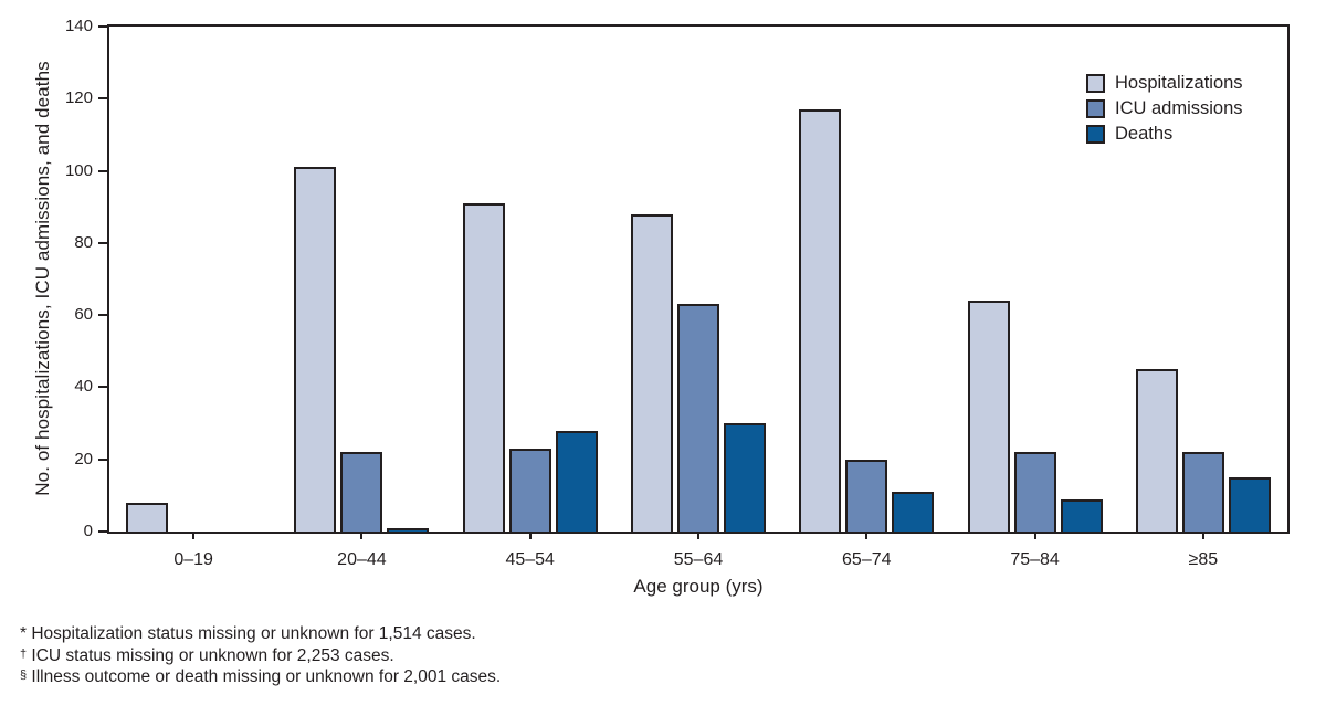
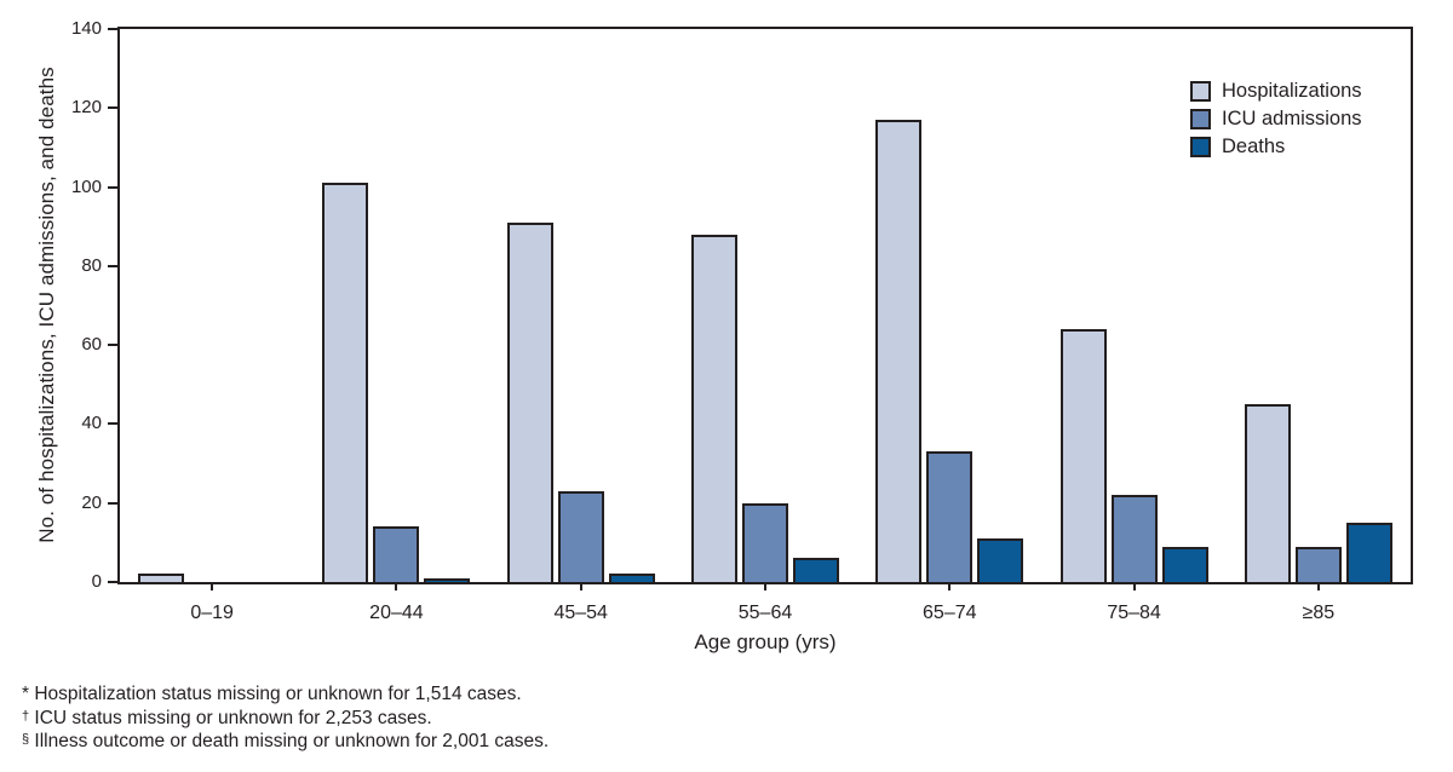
Hospitalizations/0–19: 8 -> 2
ICU admissions/20–44: 22 -> 14
Deaths/45–54: 28 -> 2
ICU admissions/55–64: 63 -> 20
Deaths/55–64: 30 -> 6
ICU admissions/65–74: 20 -> 33
ICU admissions/≥85: 22 -> 9
